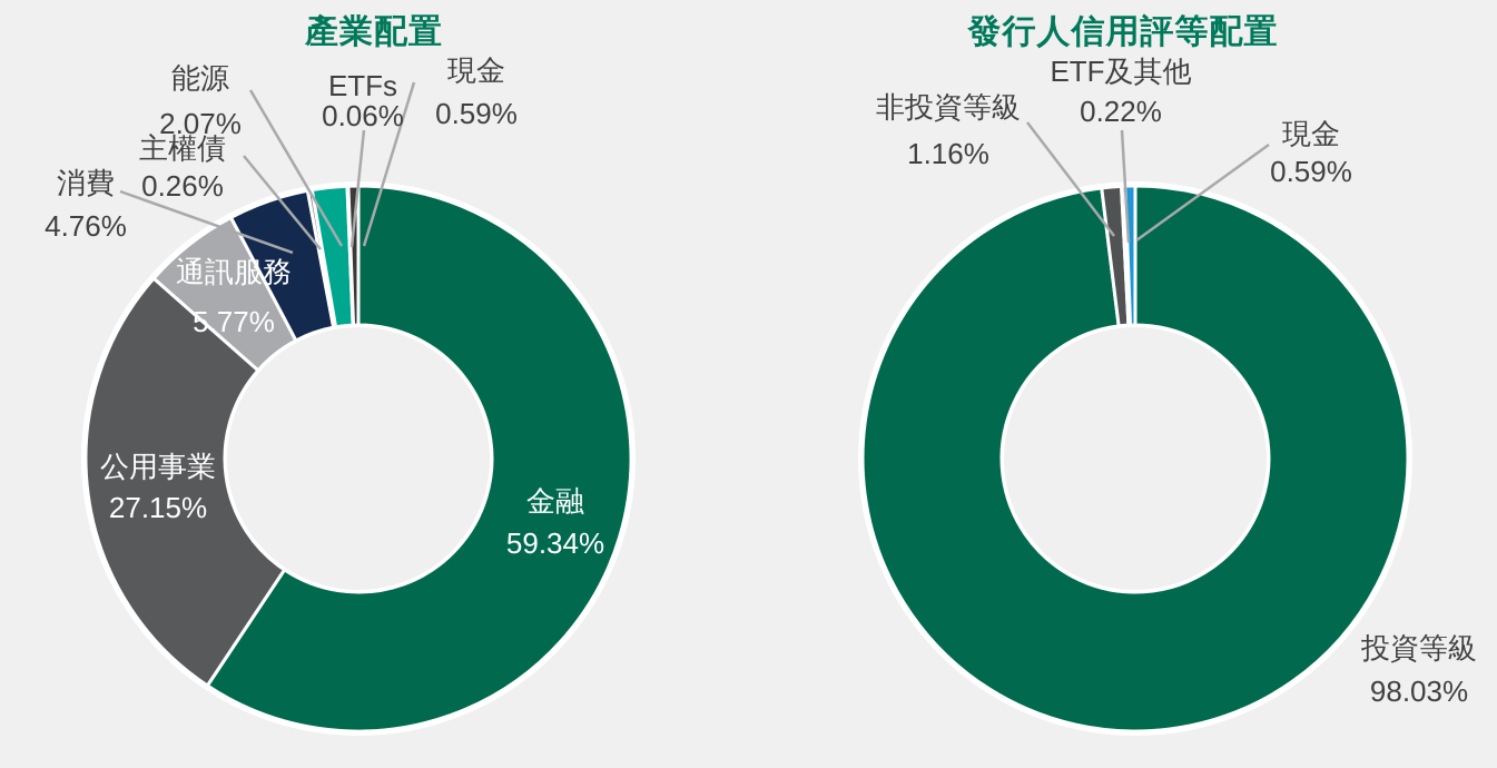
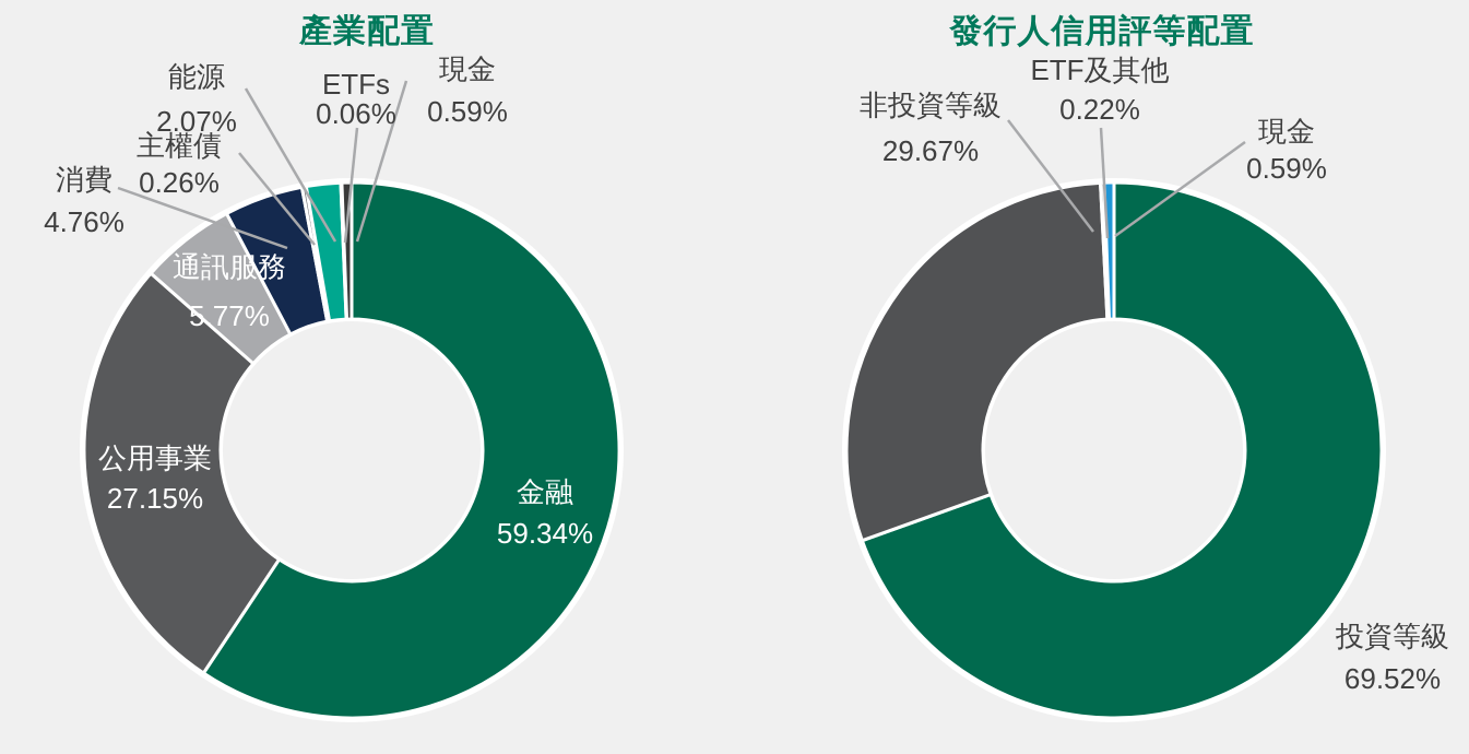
發行人信用評等配置/投資等級: 98.03% -> 69.52%
發行人信用評等配置/非投資等級: 1.16% -> 29.67%
